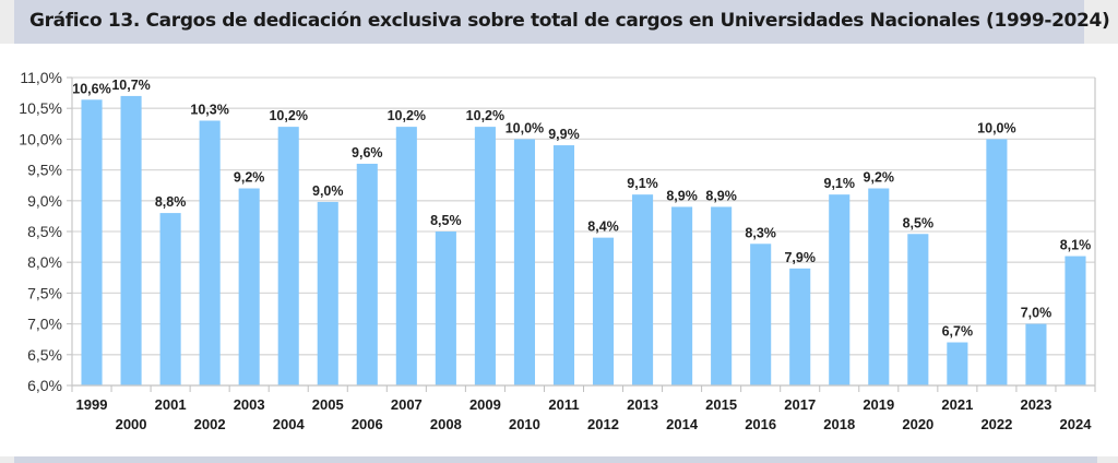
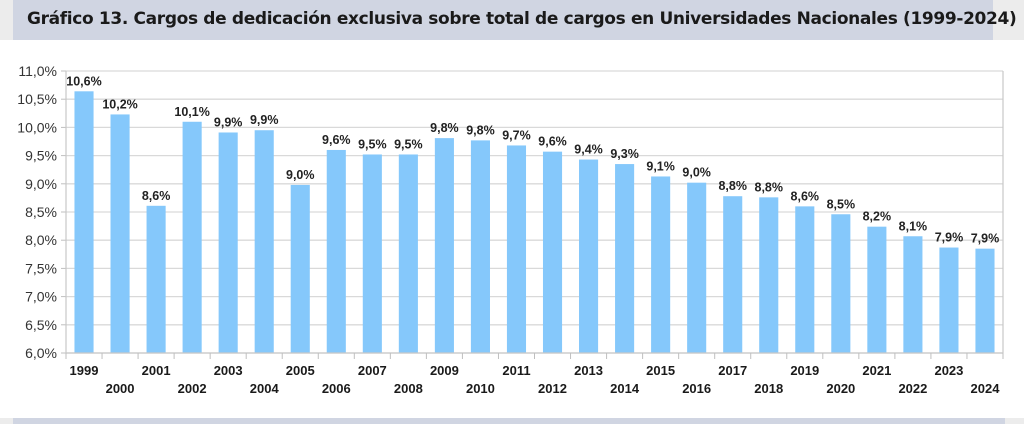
2000: 10,7% -> 10,2%
2001: 8,8% -> 8,6%
2002: 10,3% -> 10,1%
2003: 9,2% -> 9,9%
2004: 10,2% -> 9,9%
2007: 10,2% -> 9,5%
2008: 8,5% -> 9,5%
2009: 10,2% -> 9,8%
2010: 10,0% -> 9,8%
2011: 9,9% -> 9,7%
2012: 8,4% -> 9,6%
2013: 9,1% -> 9,4%
2014: 8,9% -> 9,3%
2015: 8,9% -> 9,1%
2016: 8,3% -> 9,0%
2017: 7,9% -> 8,8%
2018: 9,1% -> 8,8%
2019: 9,2% -> 8,6%
2021: 6,7% -> 8,2%
2022: 10,0% -> 8,1%
2023: 7,0% -> 7,9%
2024: 8,1% -> 7,9%
